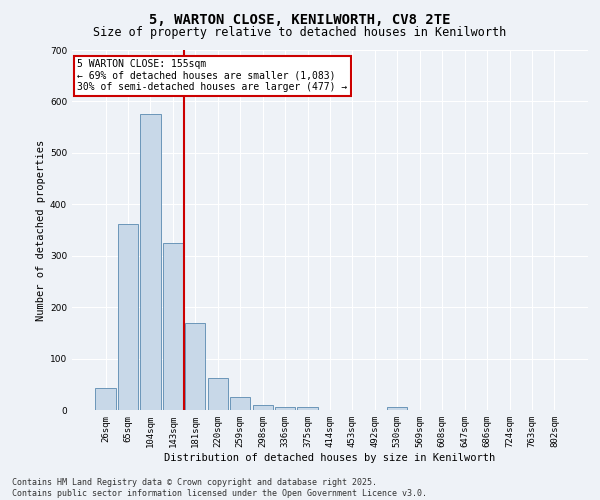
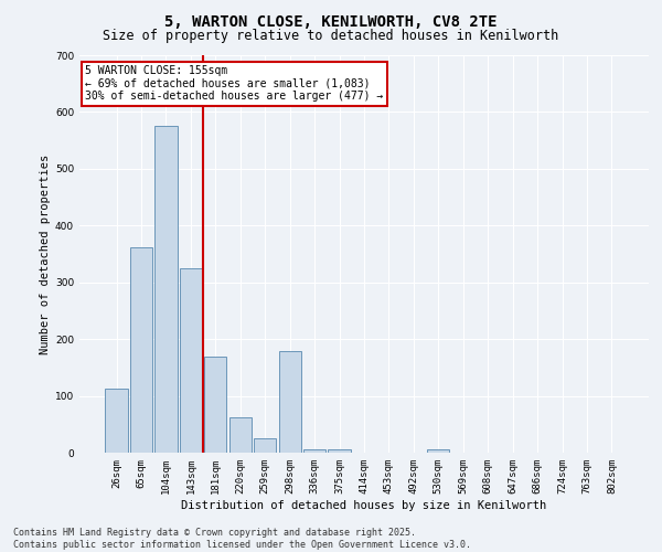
26sqm: 42 -> 112
298sqm: 10 -> 178
